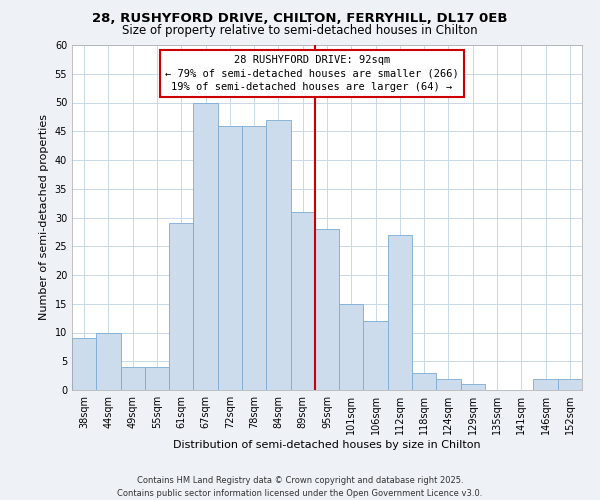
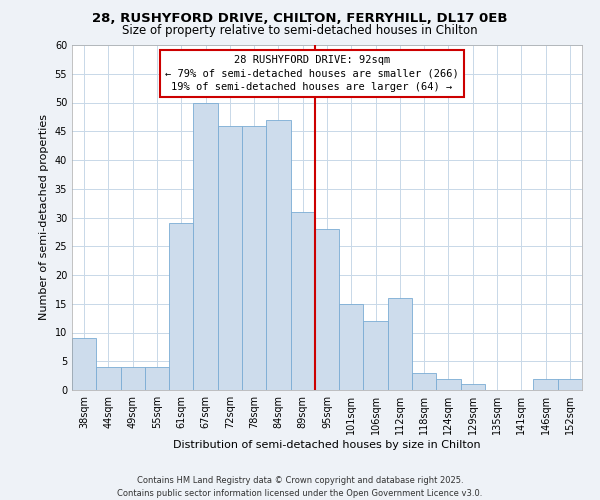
44sqm: 10 -> 4
112sqm: 27 -> 16
